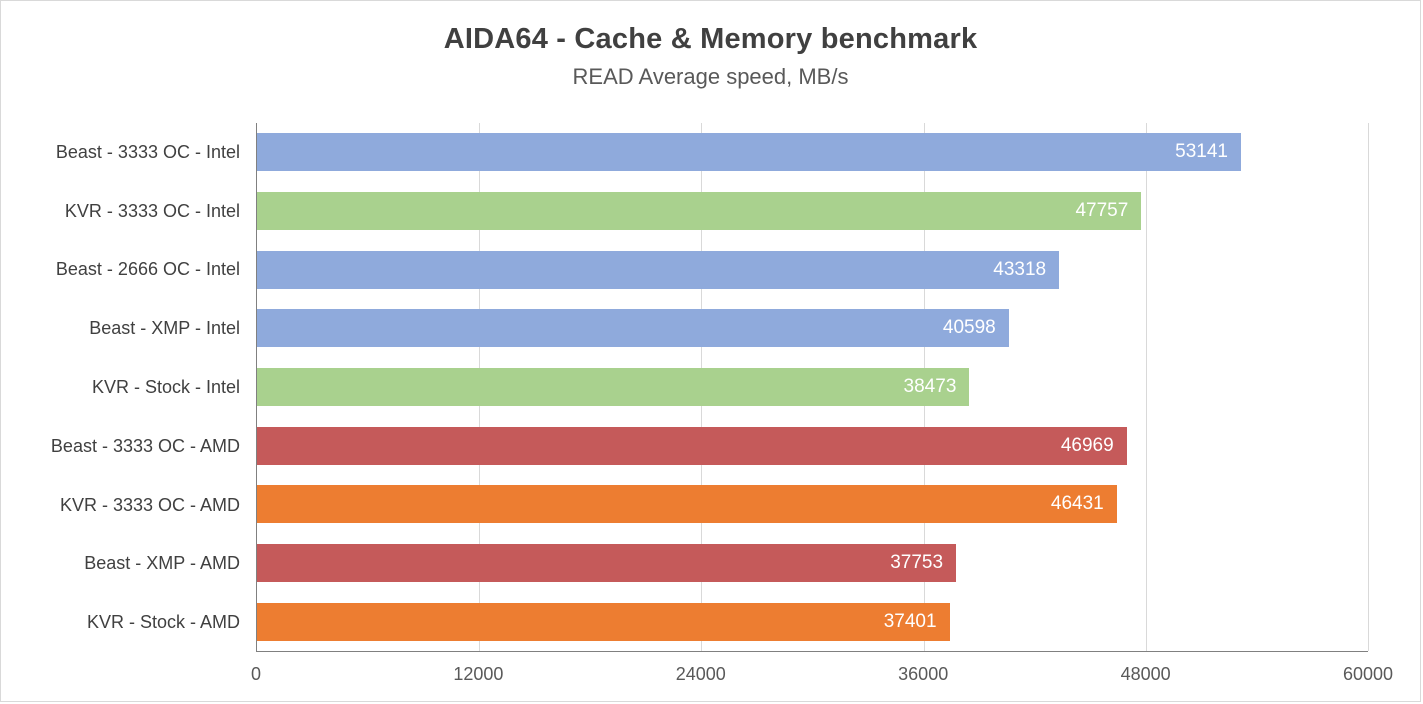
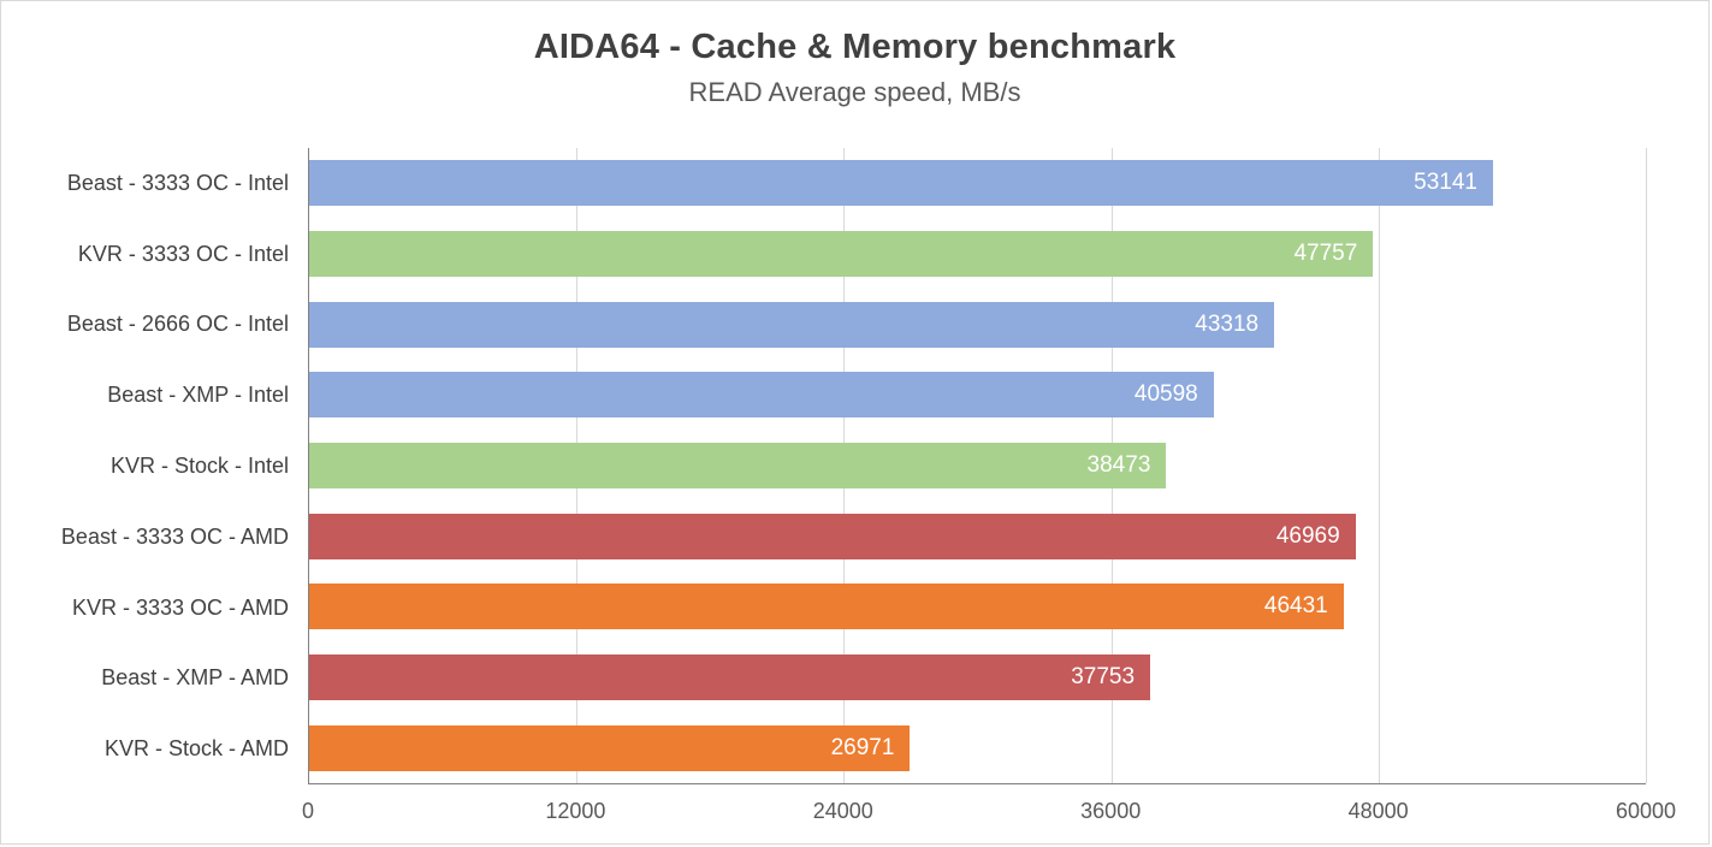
KVR - Stock - AMD: 37401 -> 26971
